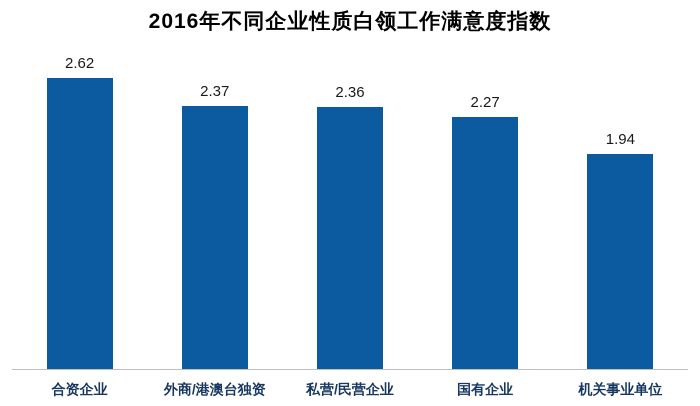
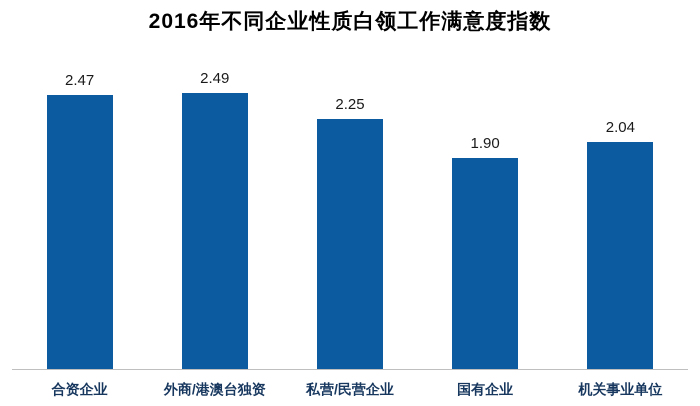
合资企业: 2.62 -> 2.47
外商/港澳台独资: 2.37 -> 2.49
私营/民营企业: 2.36 -> 2.25
国有企业: 2.27 -> 1.90
机关事业单位: 1.94 -> 2.04
